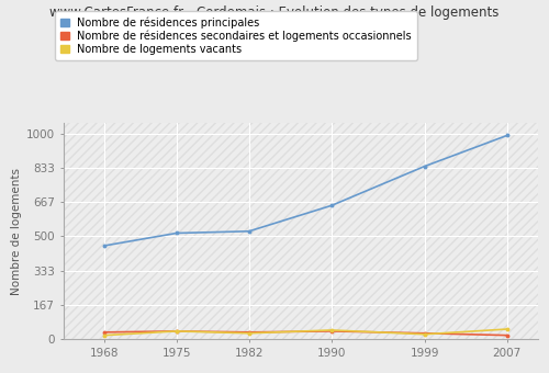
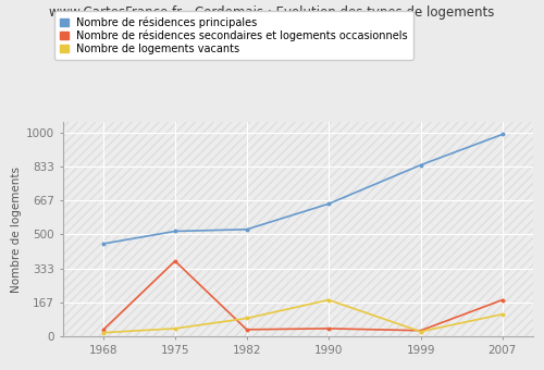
Nombre de résidences secondaires et logements occasionnels/1975: 40 -> 370
Nombre de logements vacants/1982: 30 -> 90
Nombre de logements vacants/1990: 40 -> 180
Nombre de résidences secondaires et logements occasionnels/2007: 20 -> 180
Nombre de logements vacants/2007: 50 -> 110
